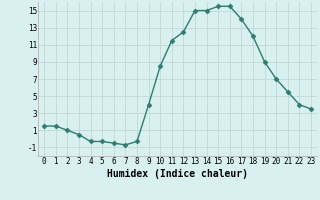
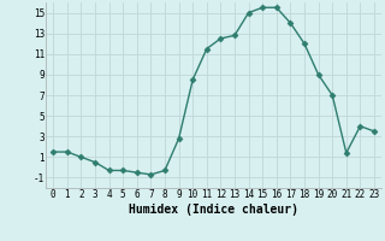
9: 4.0 -> 2.8
13: 15.0 -> 12.8
21: 5.5 -> 1.4
